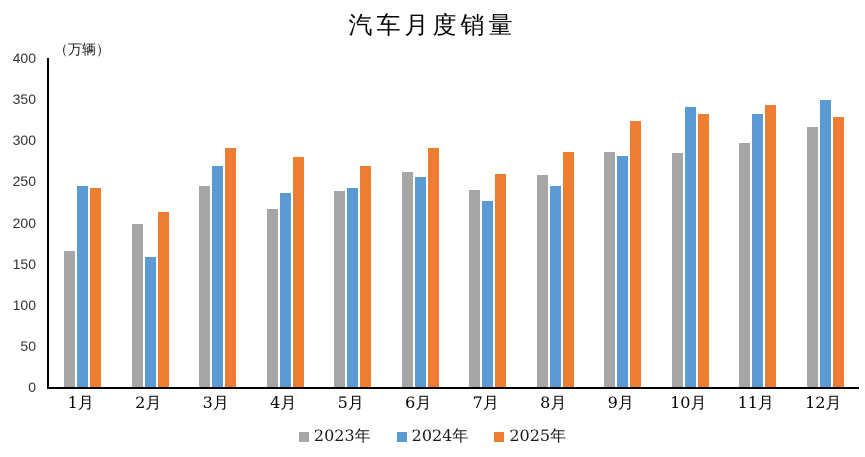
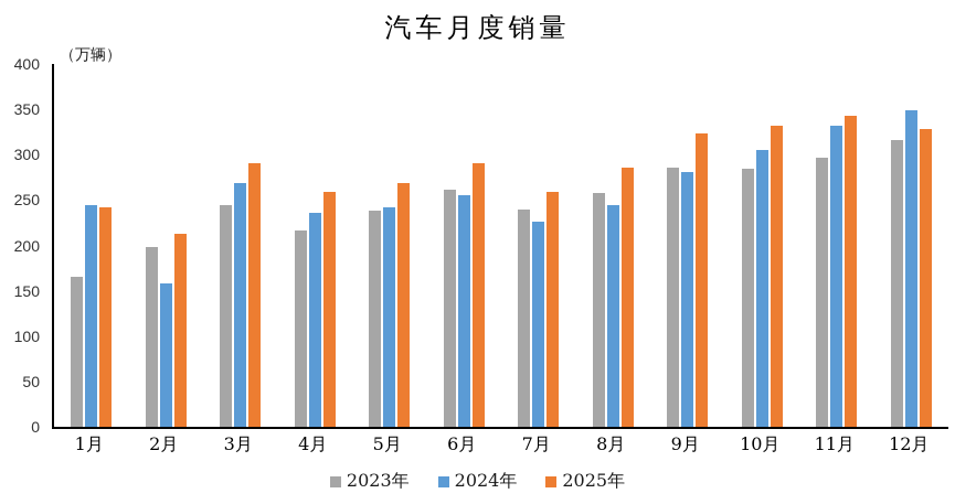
2025年/4月: 280 -> 260
2024年/10月: 340 -> 300
